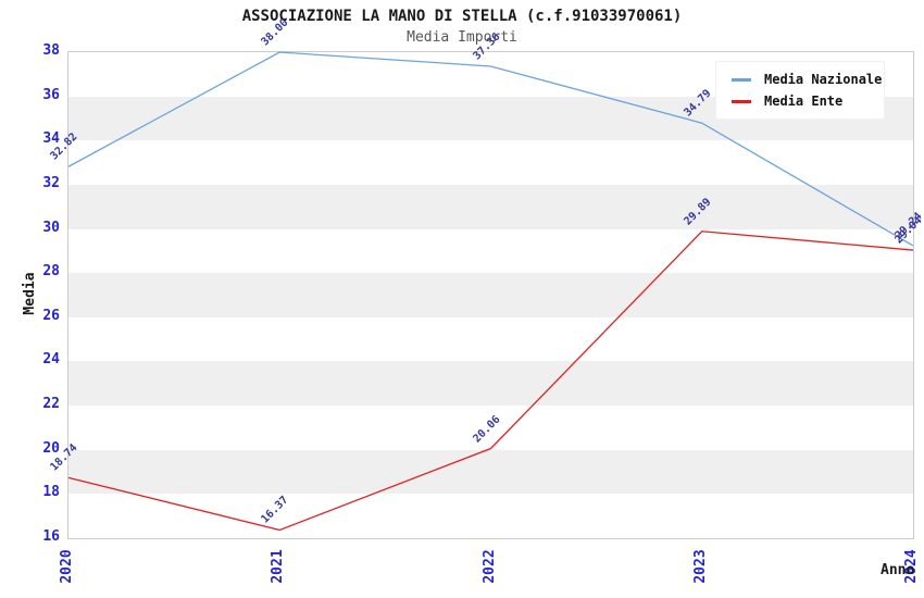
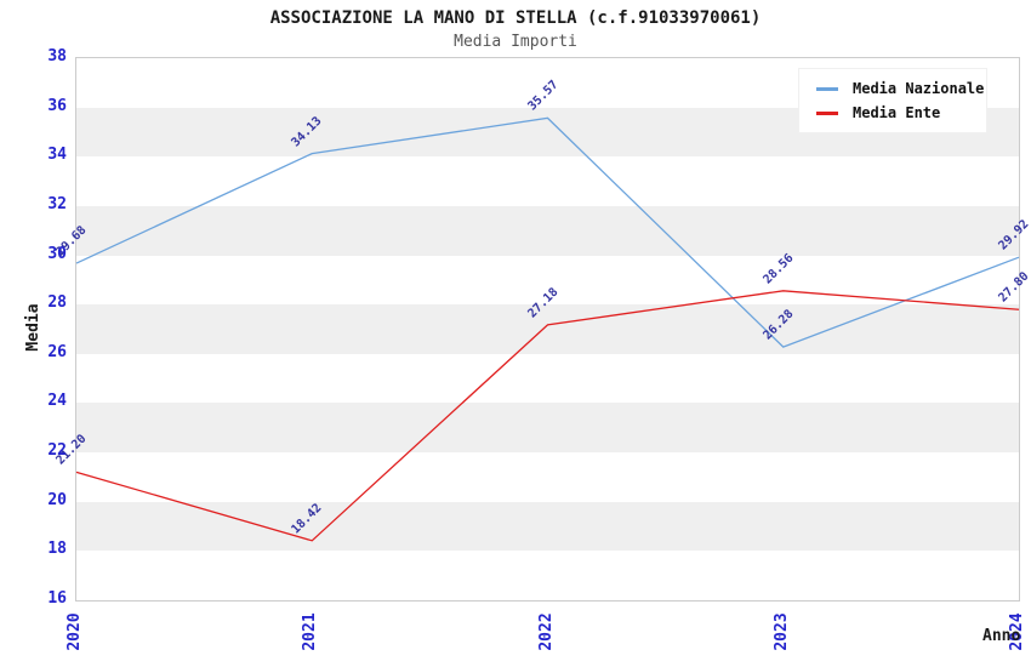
Media Nazionale/2020: 32.82 -> 29.68
Media Ente/2020: 18.74 -> 21.20
Media Nazionale/2021: 38.00 -> 34.13
Media Ente/2021: 16.37 -> 18.42
Media Nazionale/2022: 37.36 -> 35.57
Media Ente/2022: 20.06 -> 27.18
Media Nazionale/2023: 34.79 -> 26.28
Media Ente/2023: 29.89 -> 28.56
Media Nazionale/2024: 29.24 -> 29.92
Media Ente/2024: 29.04 -> 27.80
